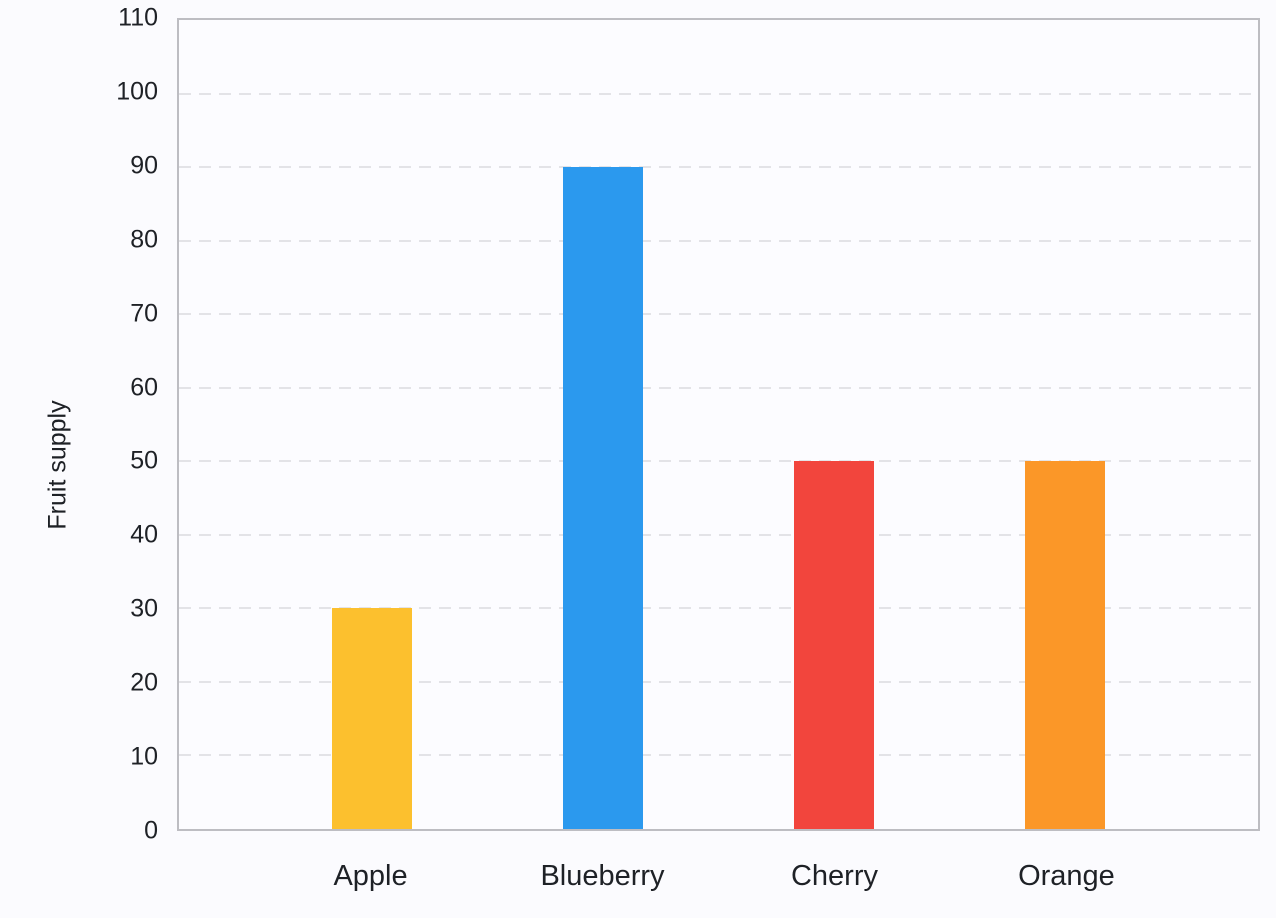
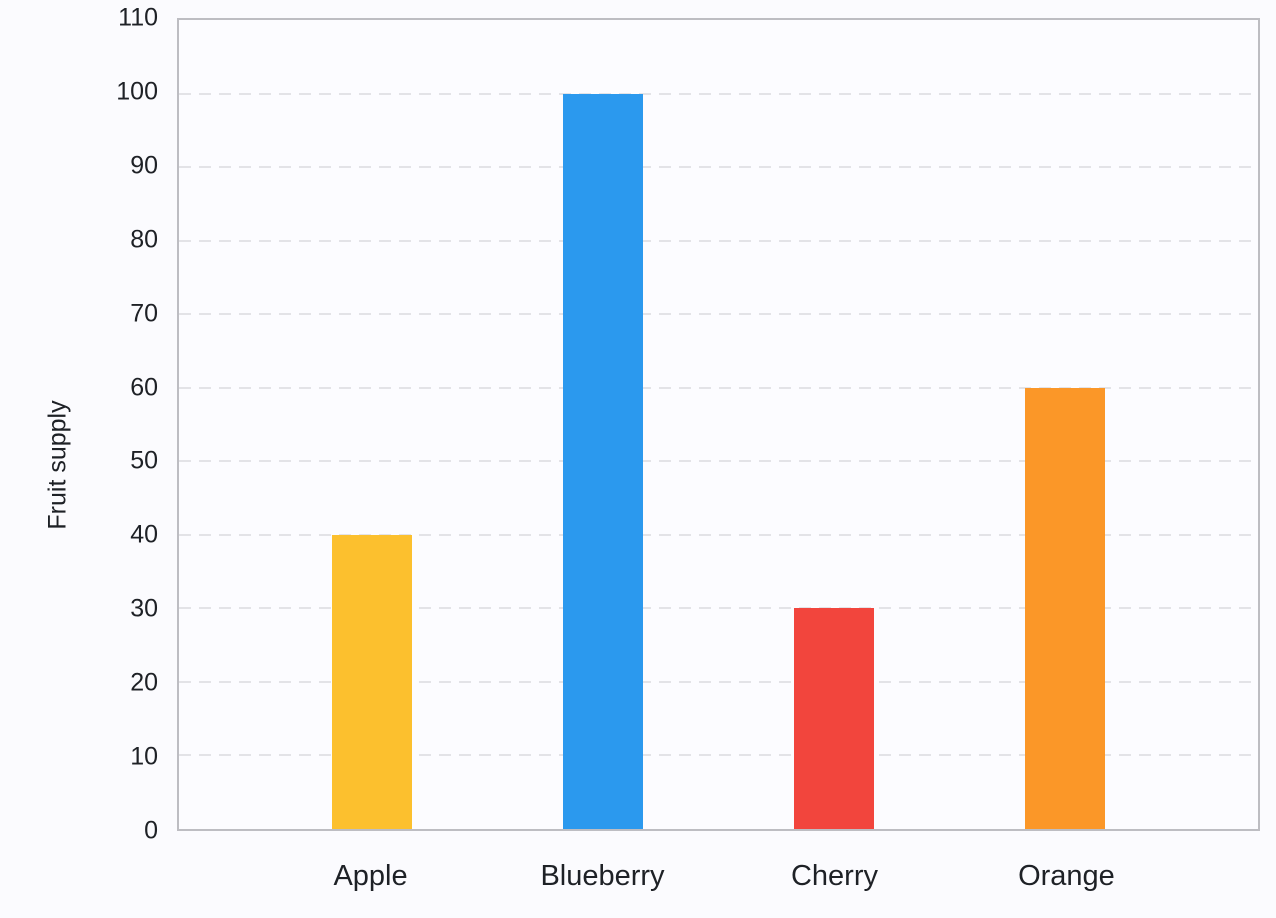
Apple: 30 -> 40
Blueberry: 90 -> 100
Cherry: 50 -> 30
Orange: 50 -> 60
